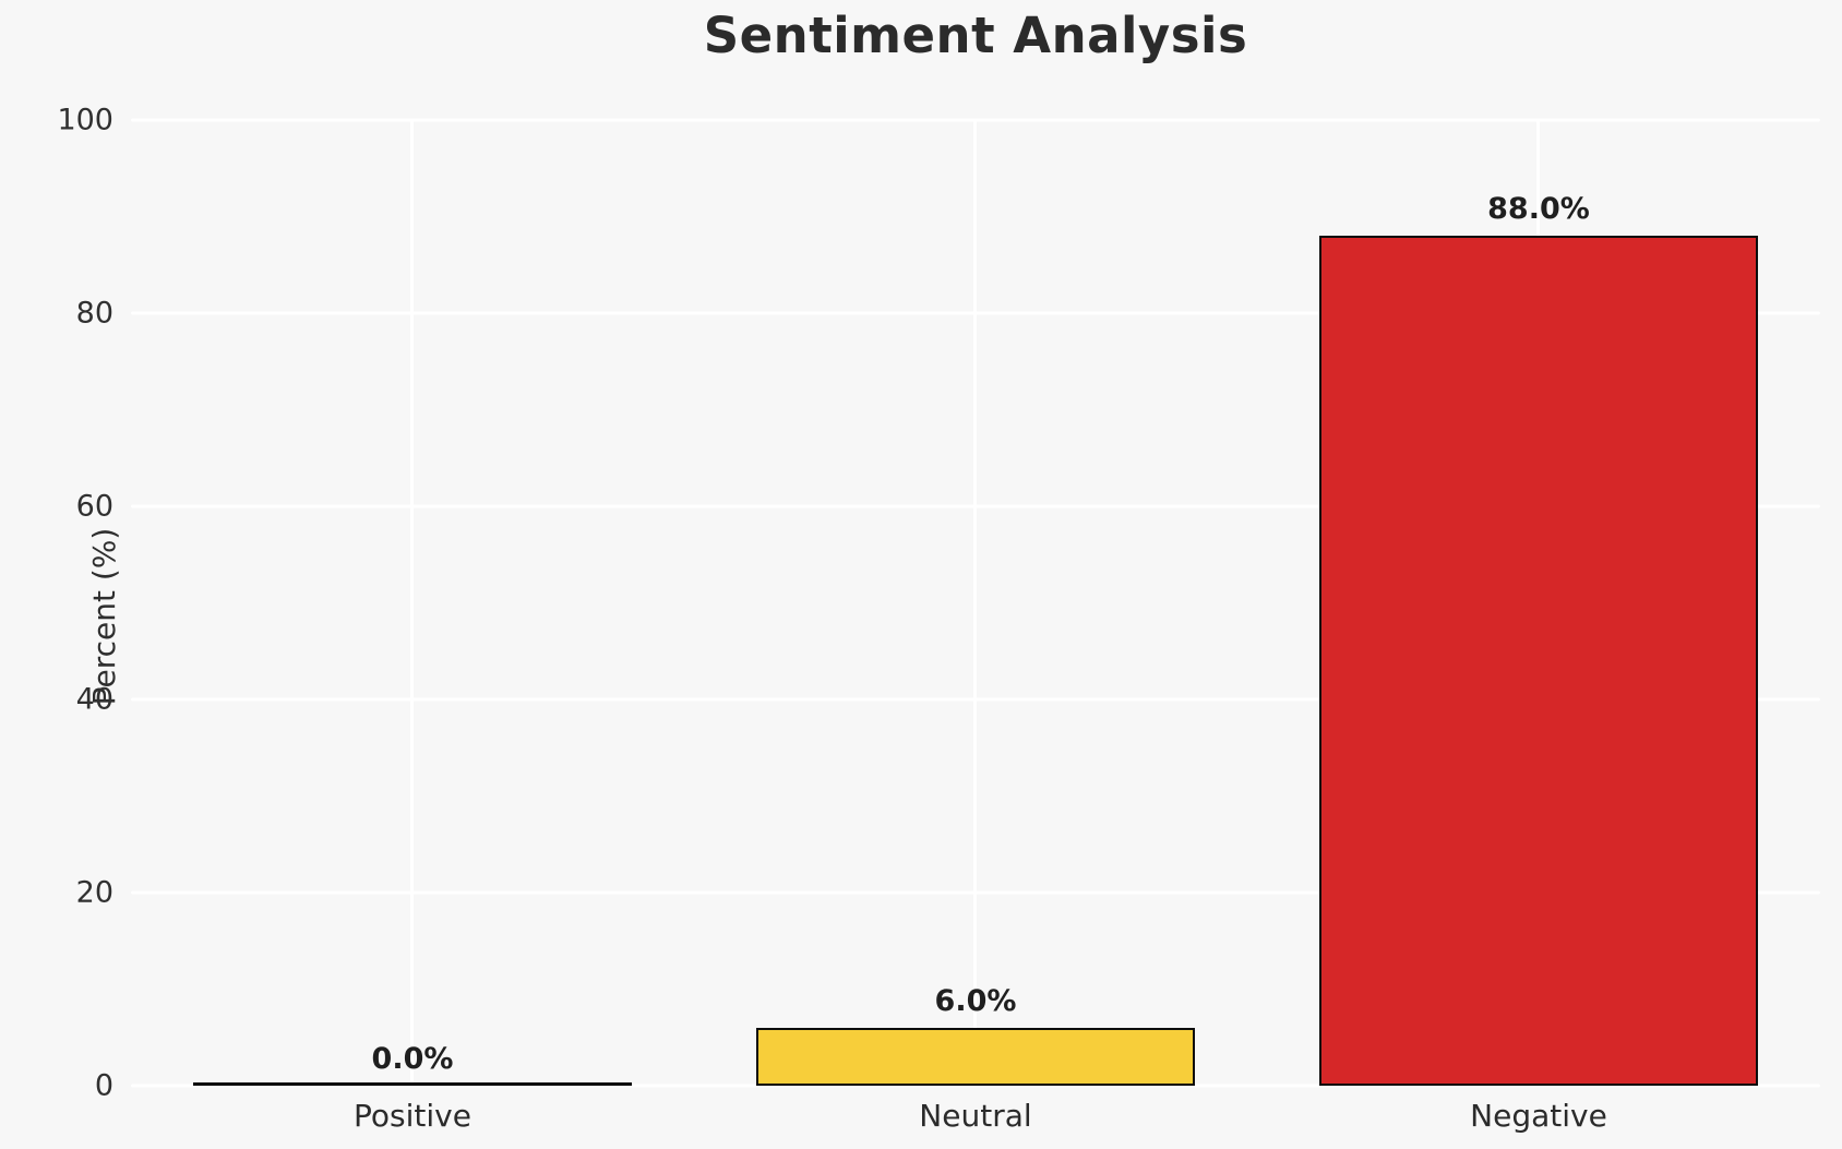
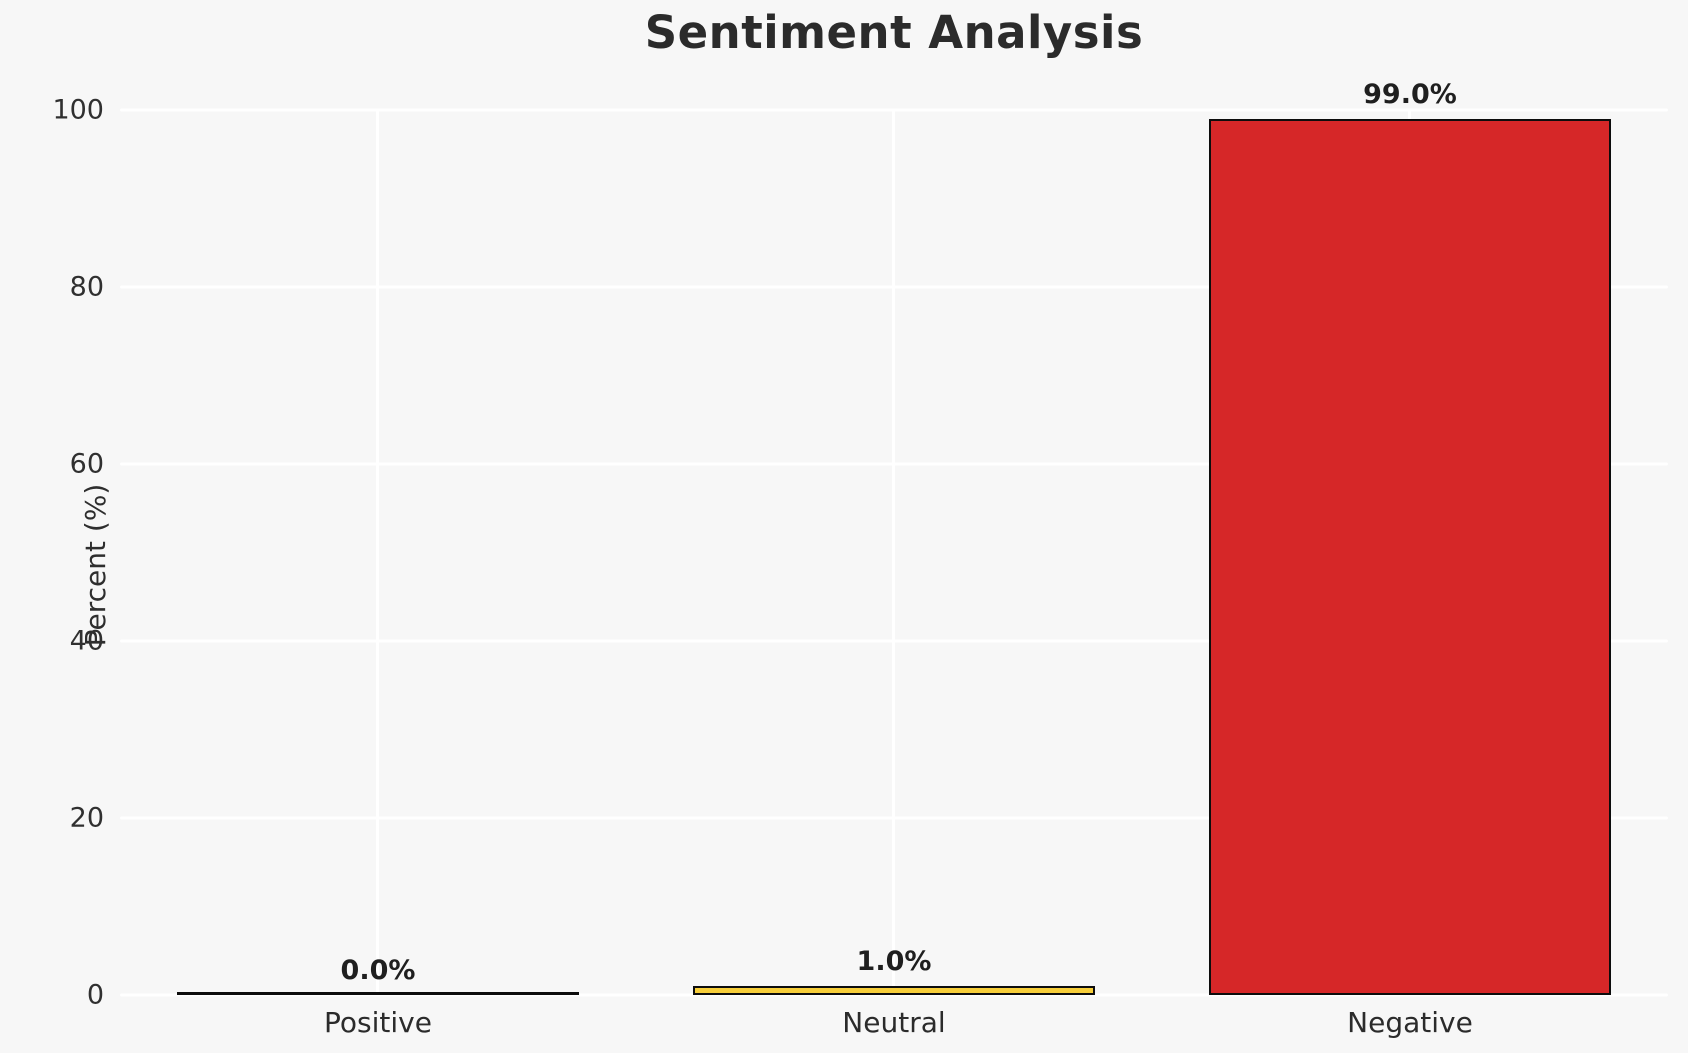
Neutral: 6.0% -> 1.0%
Negative: 88.0% -> 99.0%
